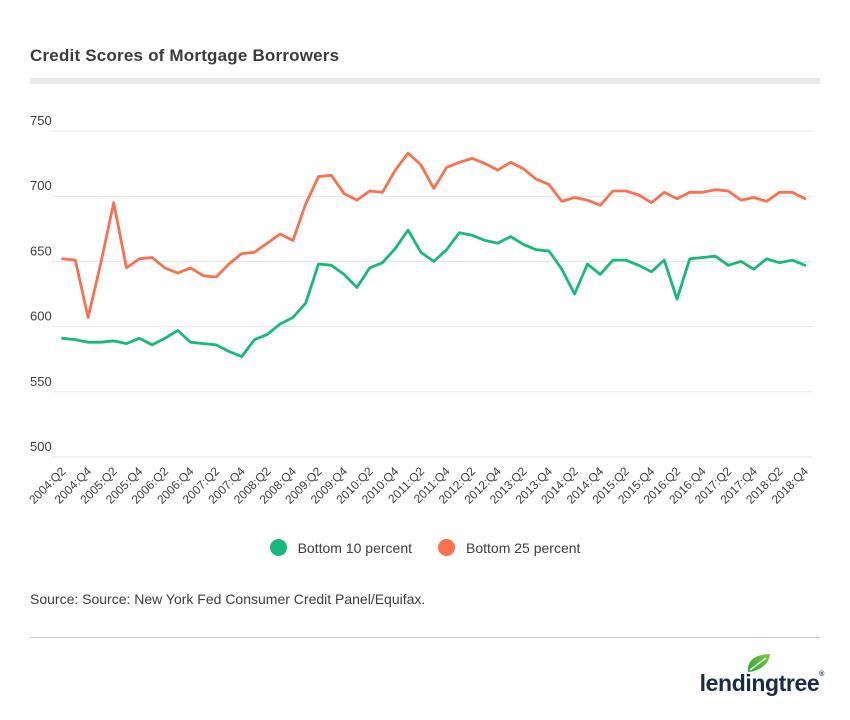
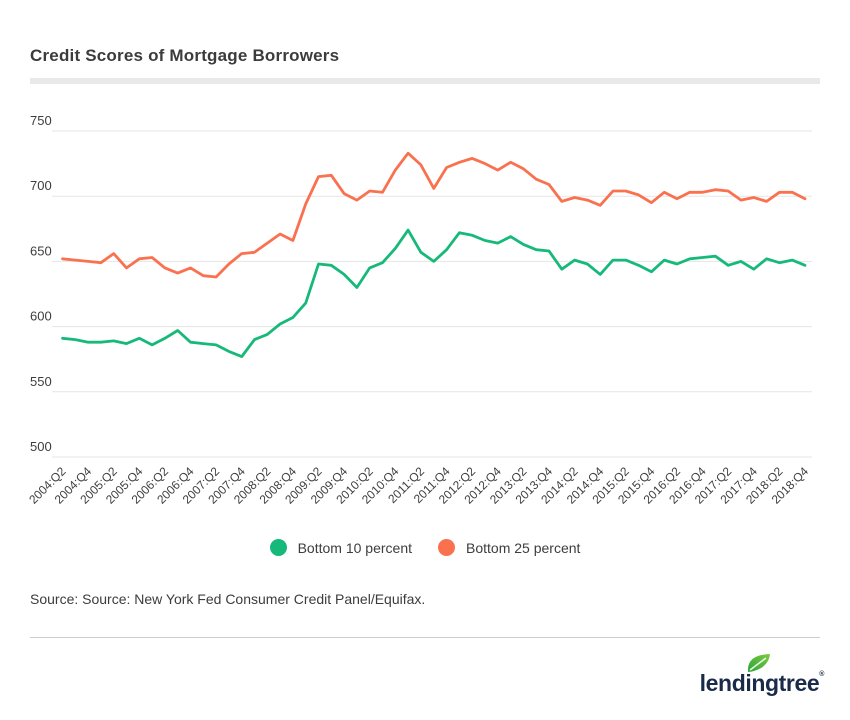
Bottom 25 percent/2004:Q4: 607 -> 650
Bottom 25 percent/2005:Q2: 695 -> 656
Bottom 10 percent/2014:Q2: 625 -> 651
Bottom 10 percent/2016:Q2: 621 -> 648
